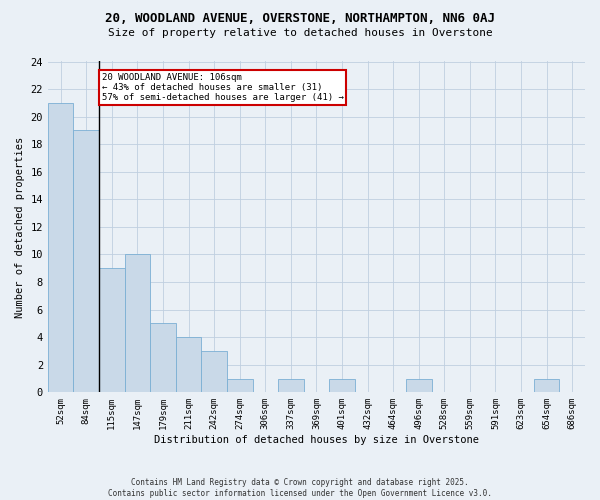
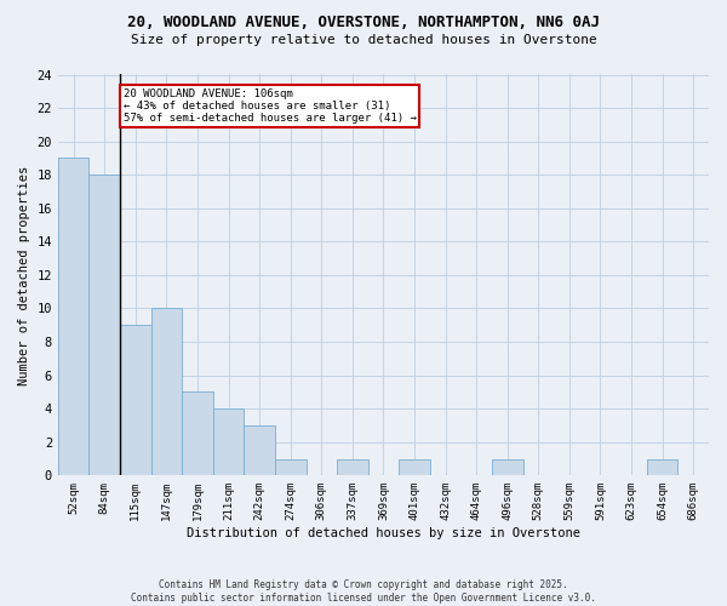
52sqm: 21 -> 19
84sqm: 19 -> 18
